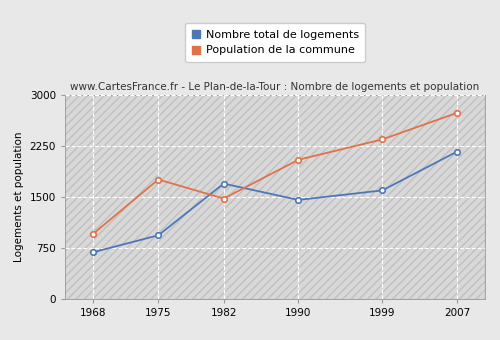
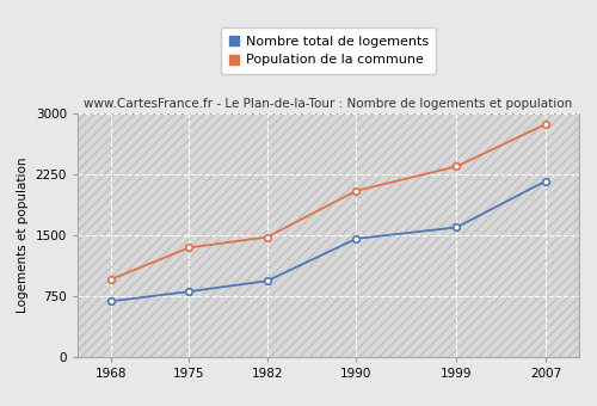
Nombre total de logements/1975: 940 -> 810
Population de la commune/1975: 1760 -> 1350
Nombre total de logements/1982: 1700 -> 940
Population de la commune/2007: 2740 -> 2870
